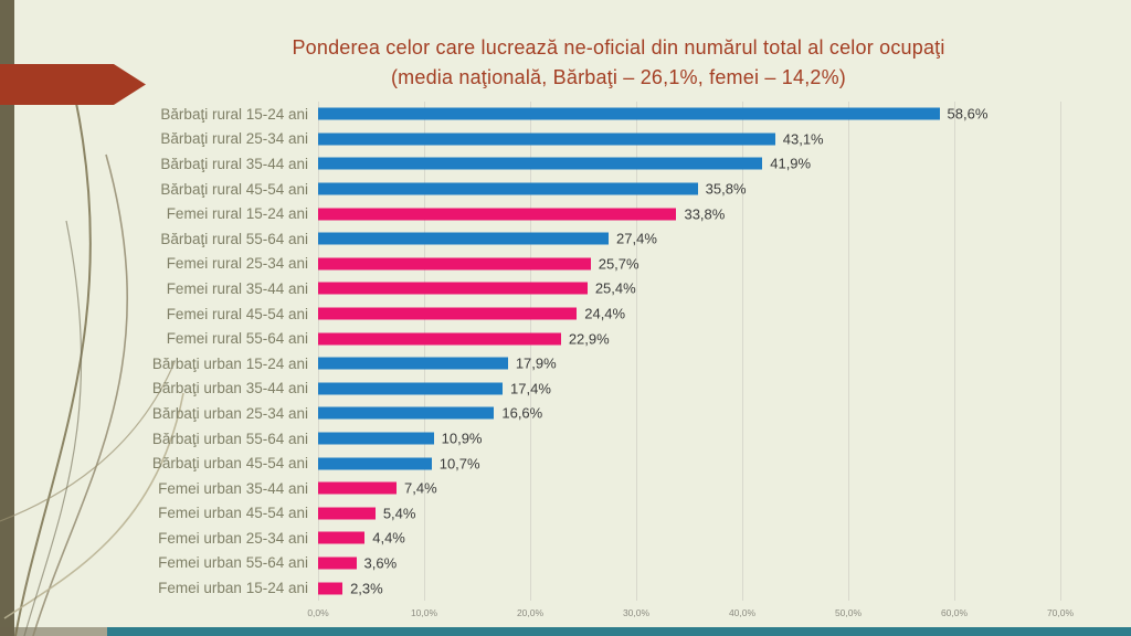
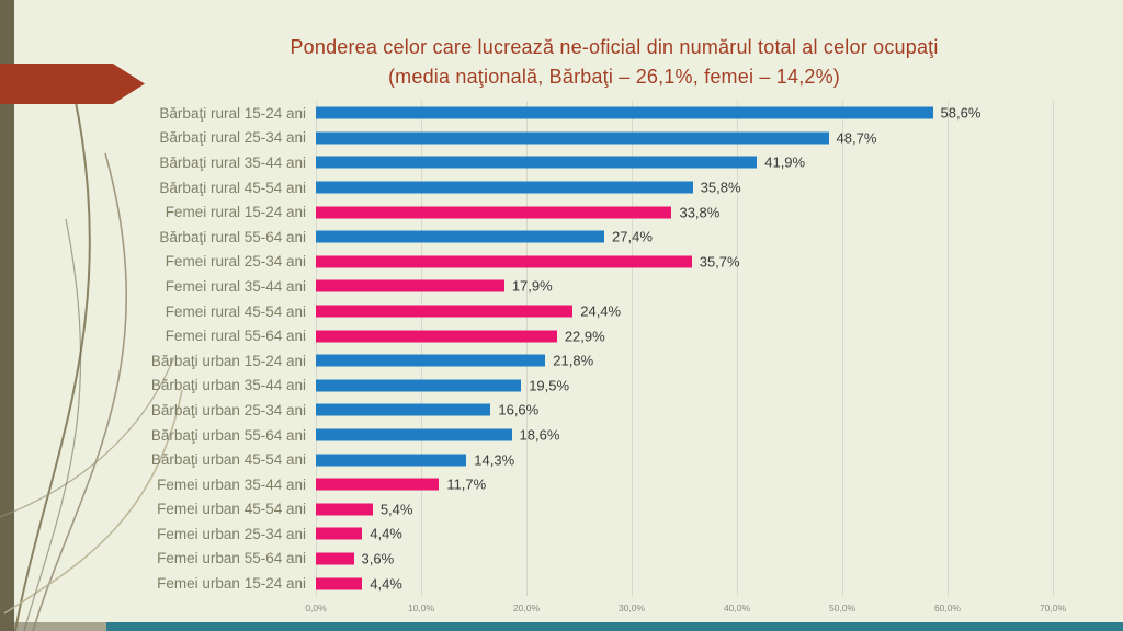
Bărbaţi rural 25-34 ani: 43,1% -> 48,7%
Femei rural 25-34 ani: 25,7% -> 35,7%
Femei rural 35-44 ani: 25,4% -> 17,9%
Bărbaţi urban 15-24 ani: 17,9% -> 21,8%
Bărbaţi urban 35-44 ani: 17,4% -> 19,5%
Bărbaţi urban 55-64 ani: 10,9% -> 18,6%
Bărbaţi urban 45-54 ani: 10,7% -> 14,3%
Femei urban 35-44 ani: 7,4% -> 11,7%
Femei urban 15-24 ani: 2,3% -> 4,4%
